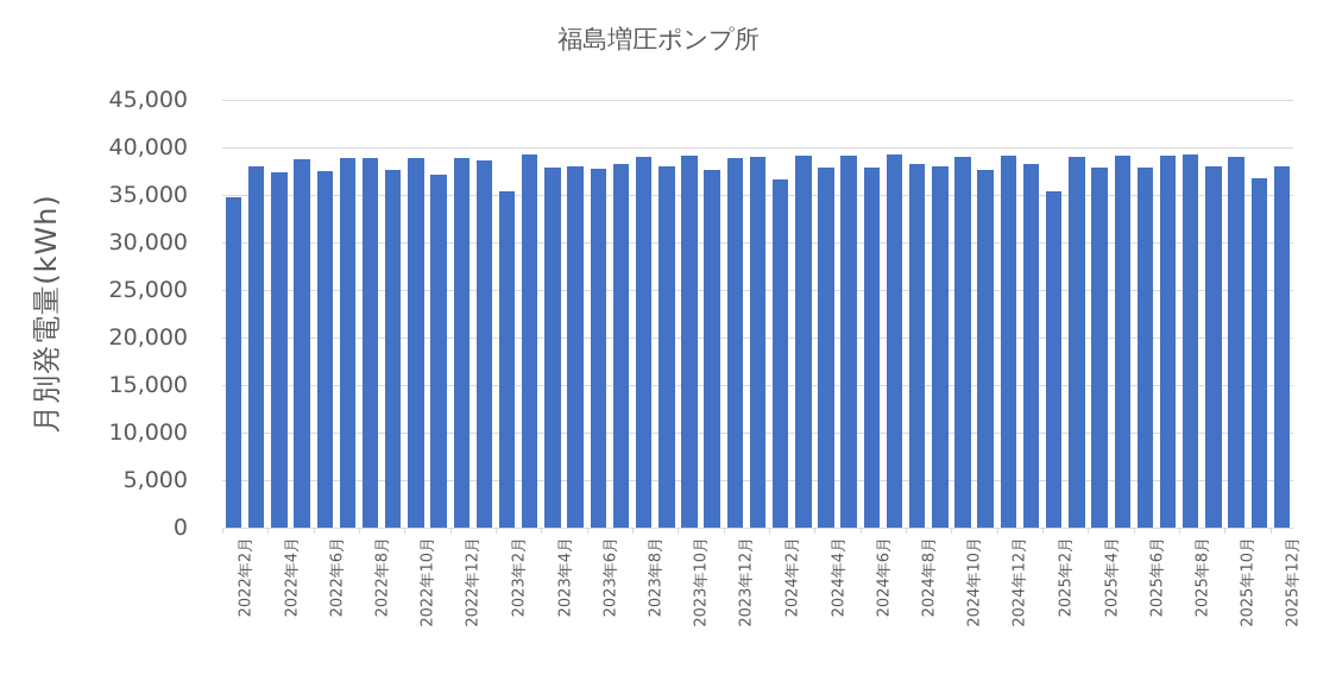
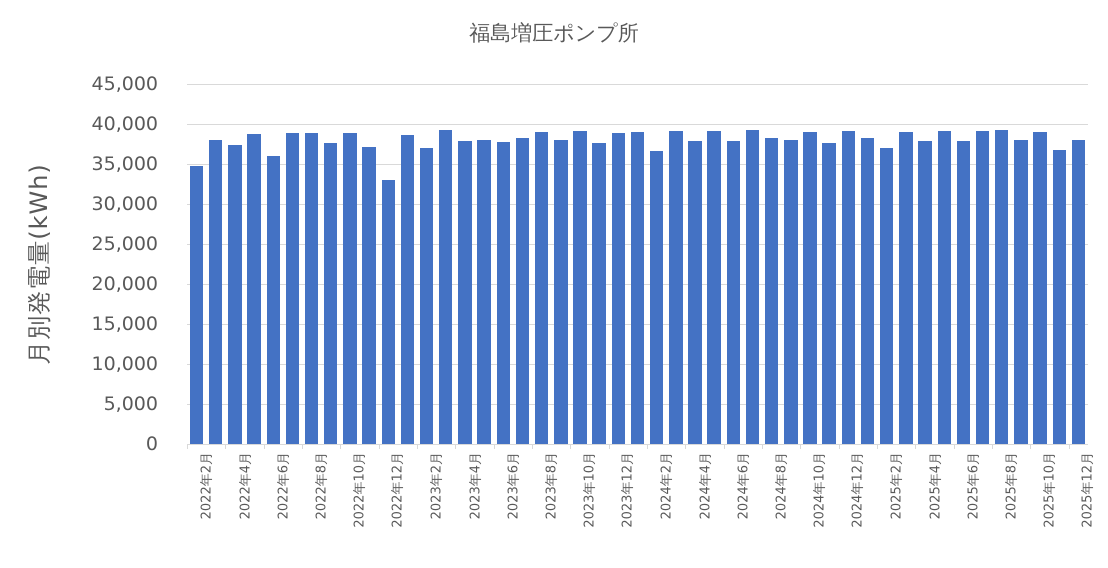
2022年6月: 38000 -> 36000
2022年12月: 39000 -> 33000
2023年2月: 35000 -> 37000
2025年2月: 35000 -> 37000
